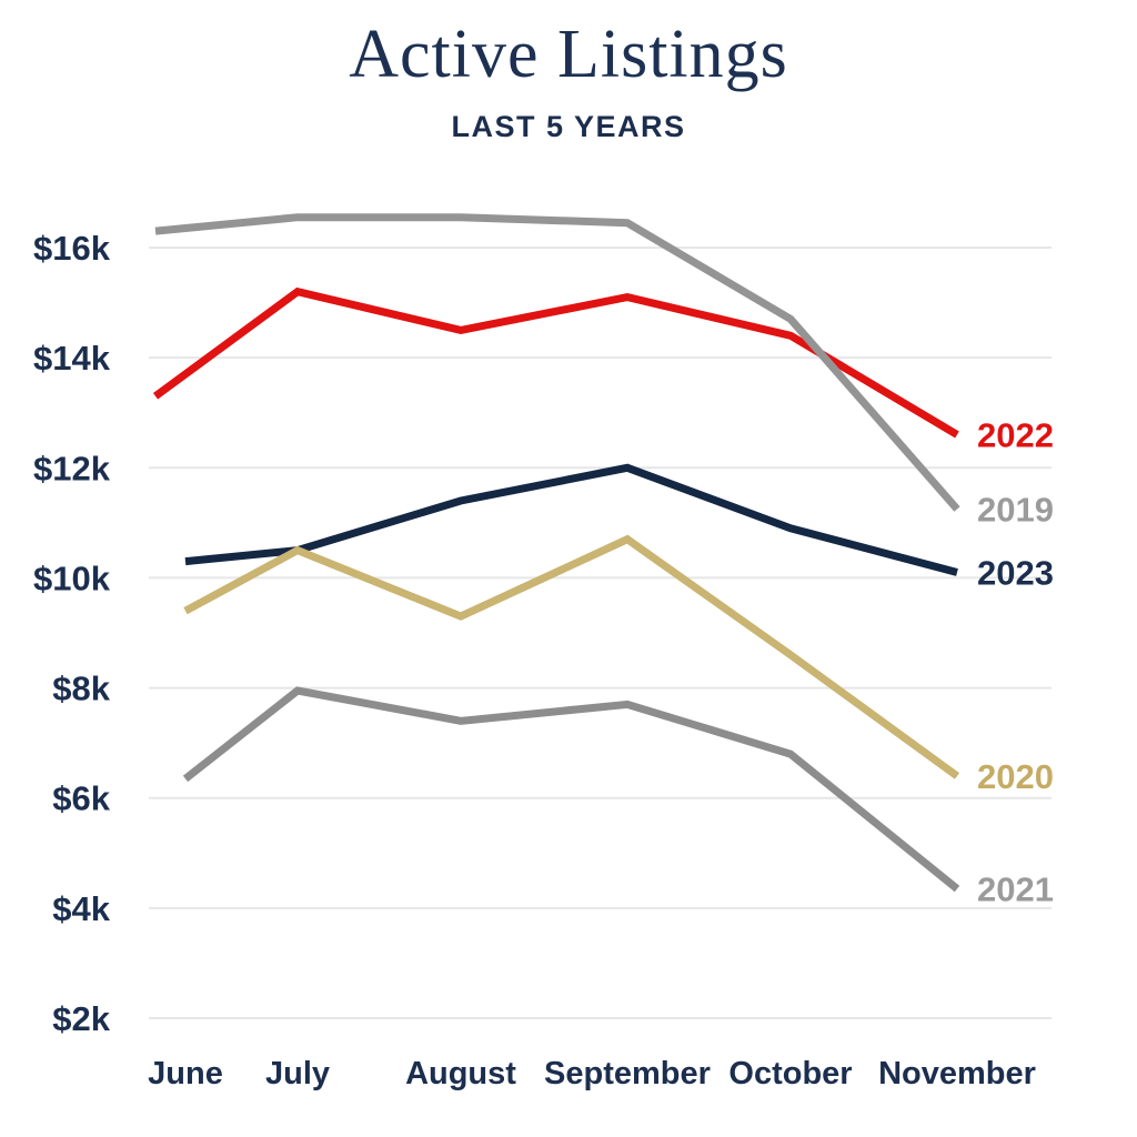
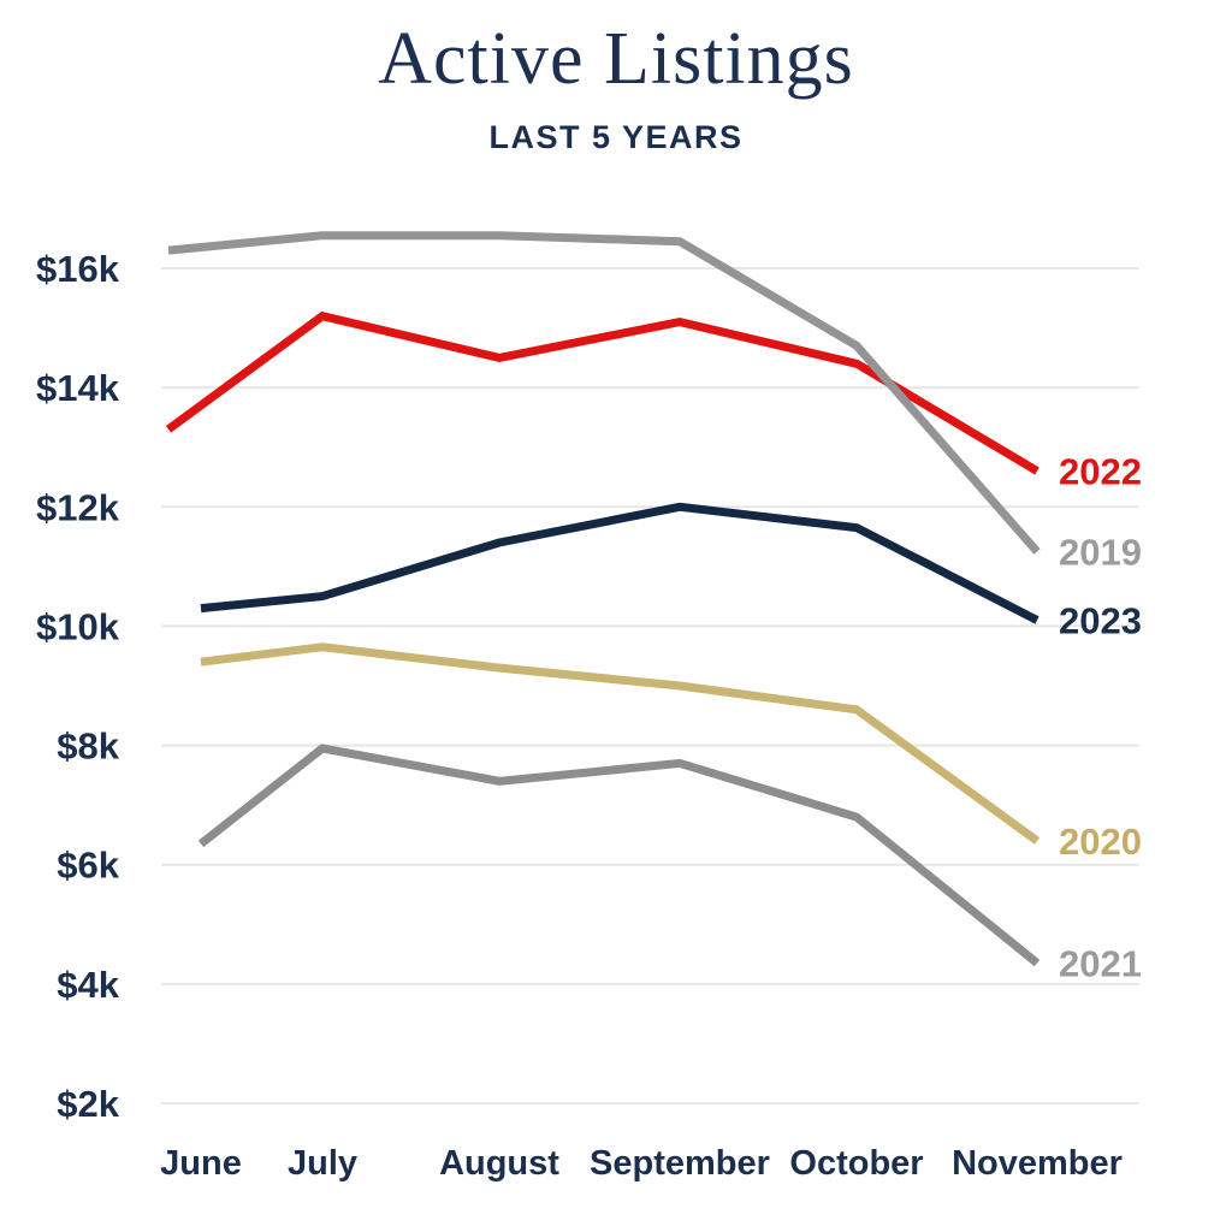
2020/July: $10.5k -> $9.7k
2020/September: $10.7k -> $9.0k
2023/October: $10.9k -> $11.7k
